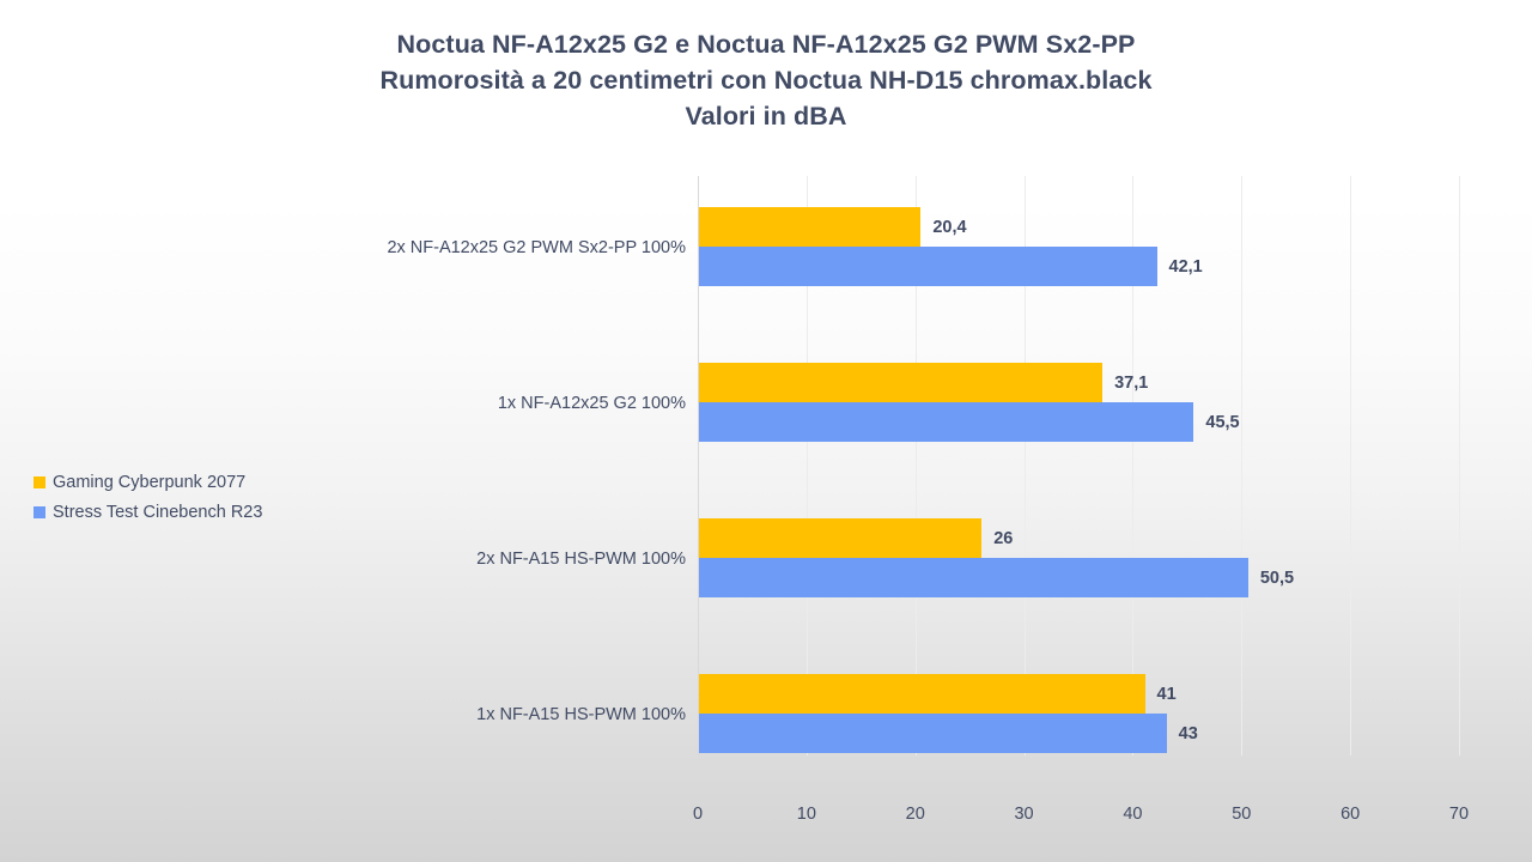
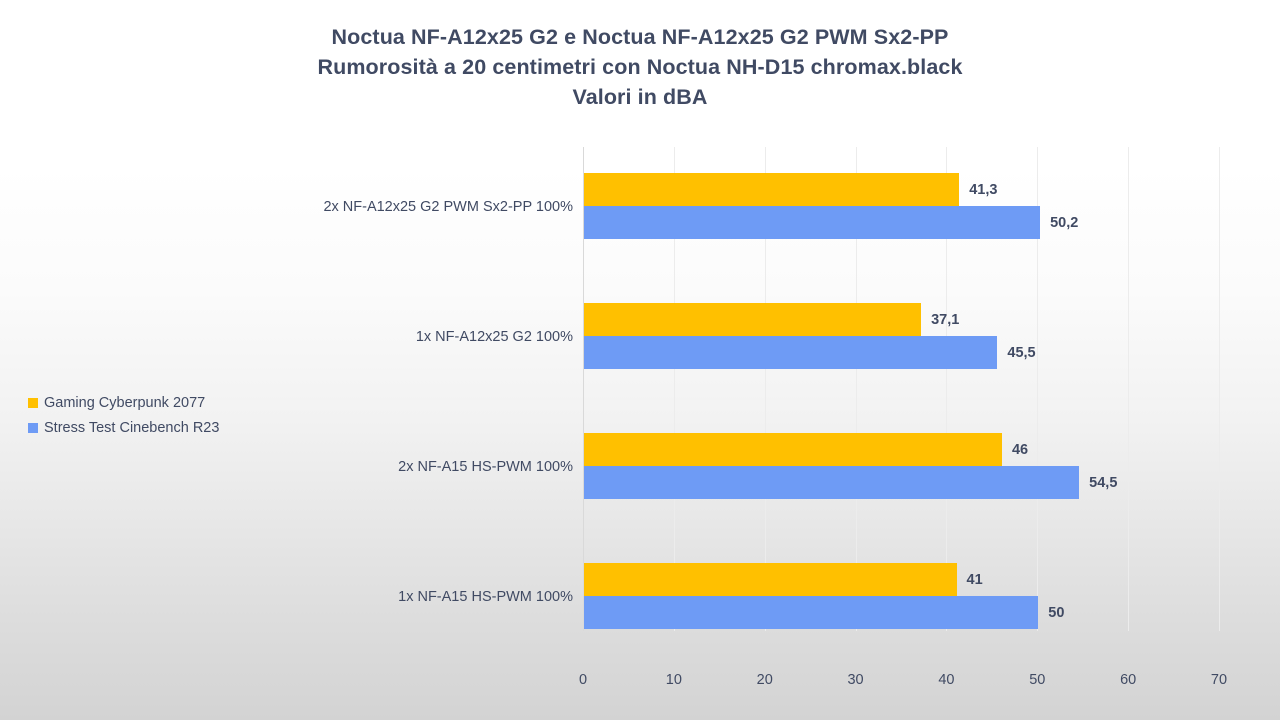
Gaming Cyberpunk 2077/2x NF-A12x25 G2 PWM Sx2-PP 100%: 20,4 -> 41,3
Stress Test Cinebench R23/2x NF-A12x25 G2 PWM Sx2-PP 100%: 42,1 -> 50,2
Gaming Cyberpunk 2077/2x NF-A15 HS-PWM 100%: 26 -> 46
Stress Test Cinebench R23/2x NF-A15 HS-PWM 100%: 50,5 -> 54,5
Stress Test Cinebench R23/1x NF-A15 HS-PWM 100%: 43 -> 50
